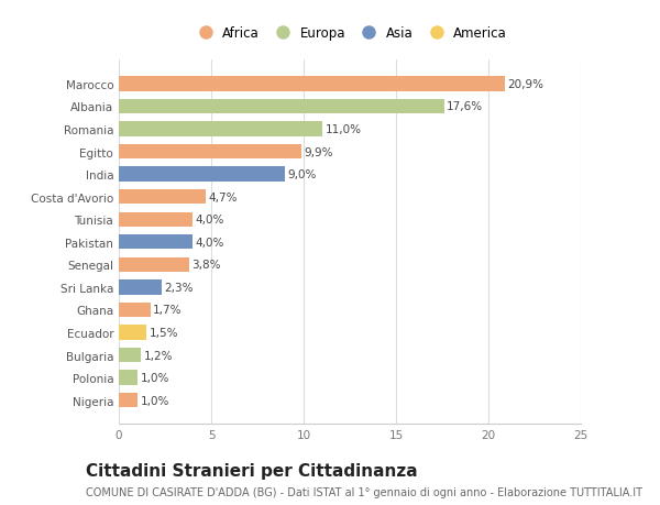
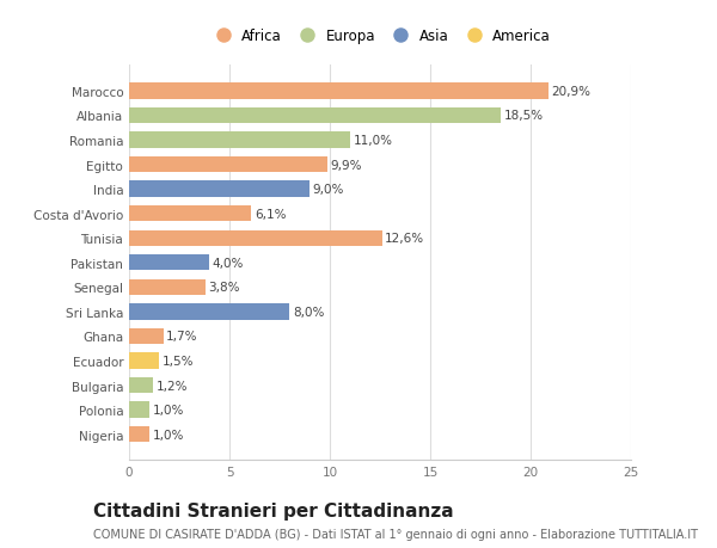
Albania: 17,6% -> 18,5%
Costa d'Avorio: 4,7% -> 6,1%
Tunisia: 4,0% -> 12,6%
Sri Lanka: 2,3% -> 8,0%
